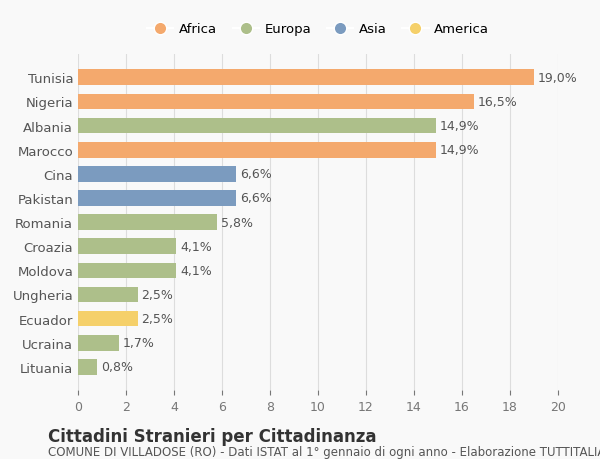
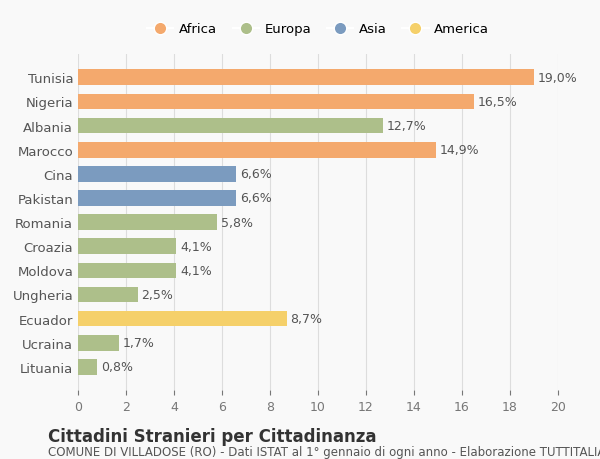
Albania: 14,9% -> 12,7%
Ecuador: 2,5% -> 8,7%
